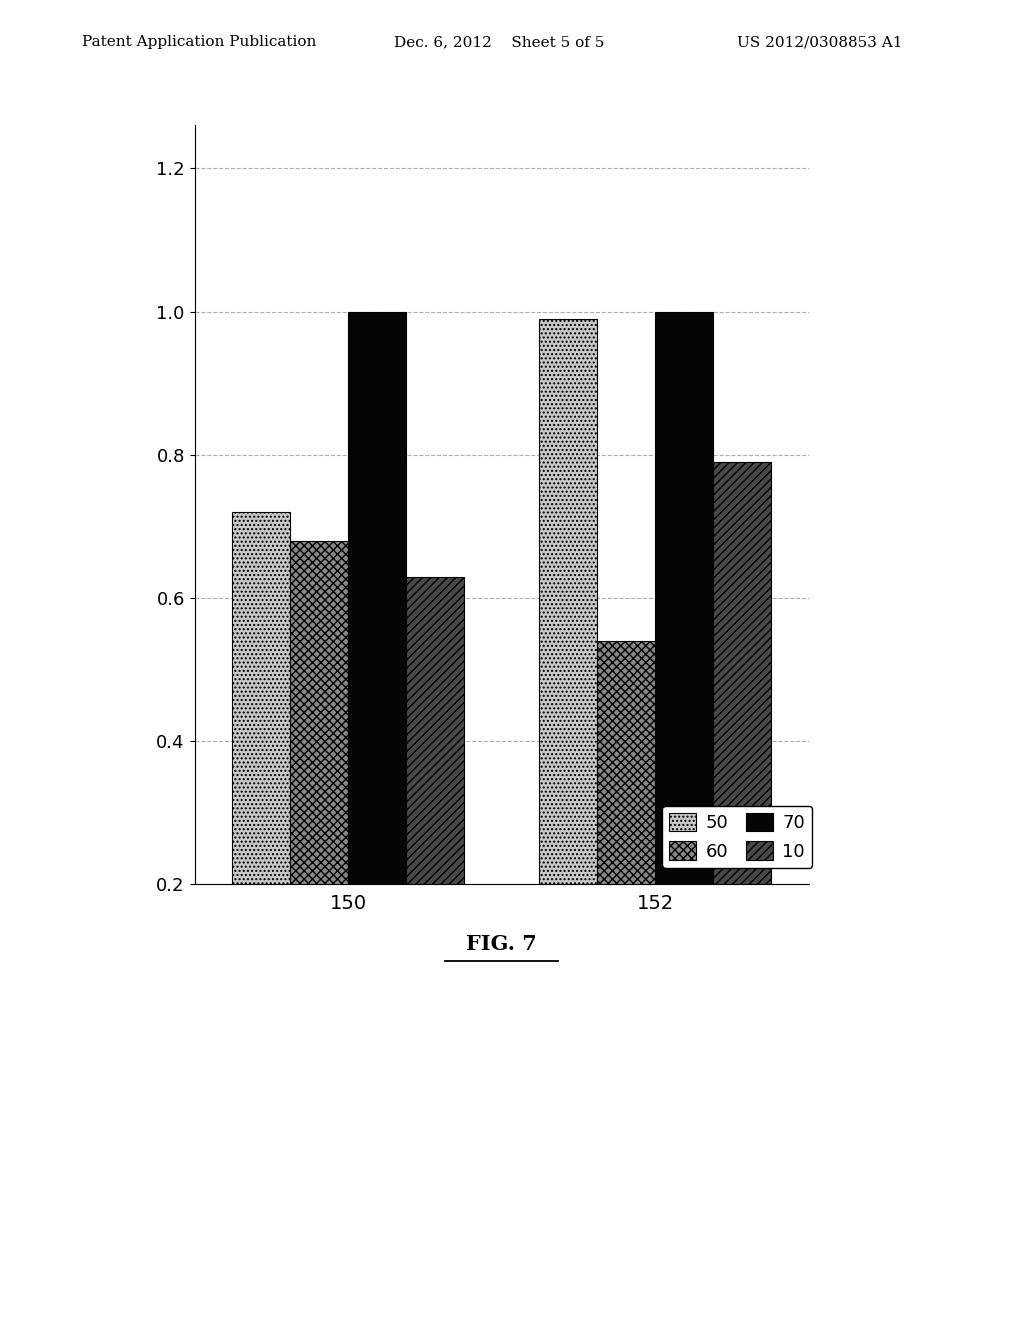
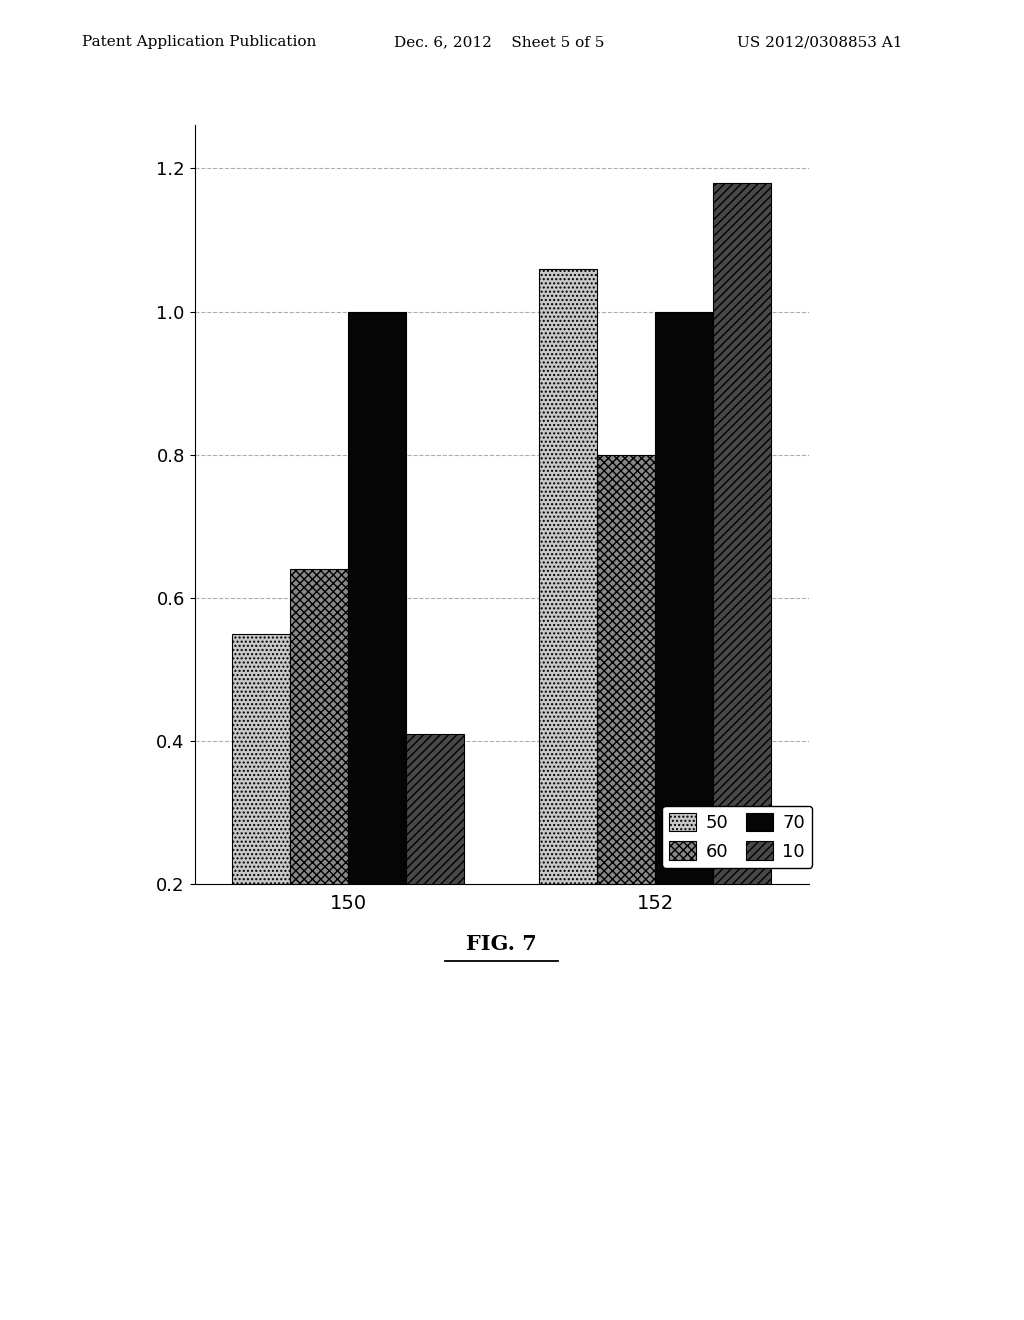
50/150: 0.72 -> 0.55
60/150: 0.68 -> 0.64
10/150: 0.63 -> 0.41
50/152: 0.99 -> 1.06
60/152: 0.54 -> 0.80
10/152: 0.79 -> 1.18
